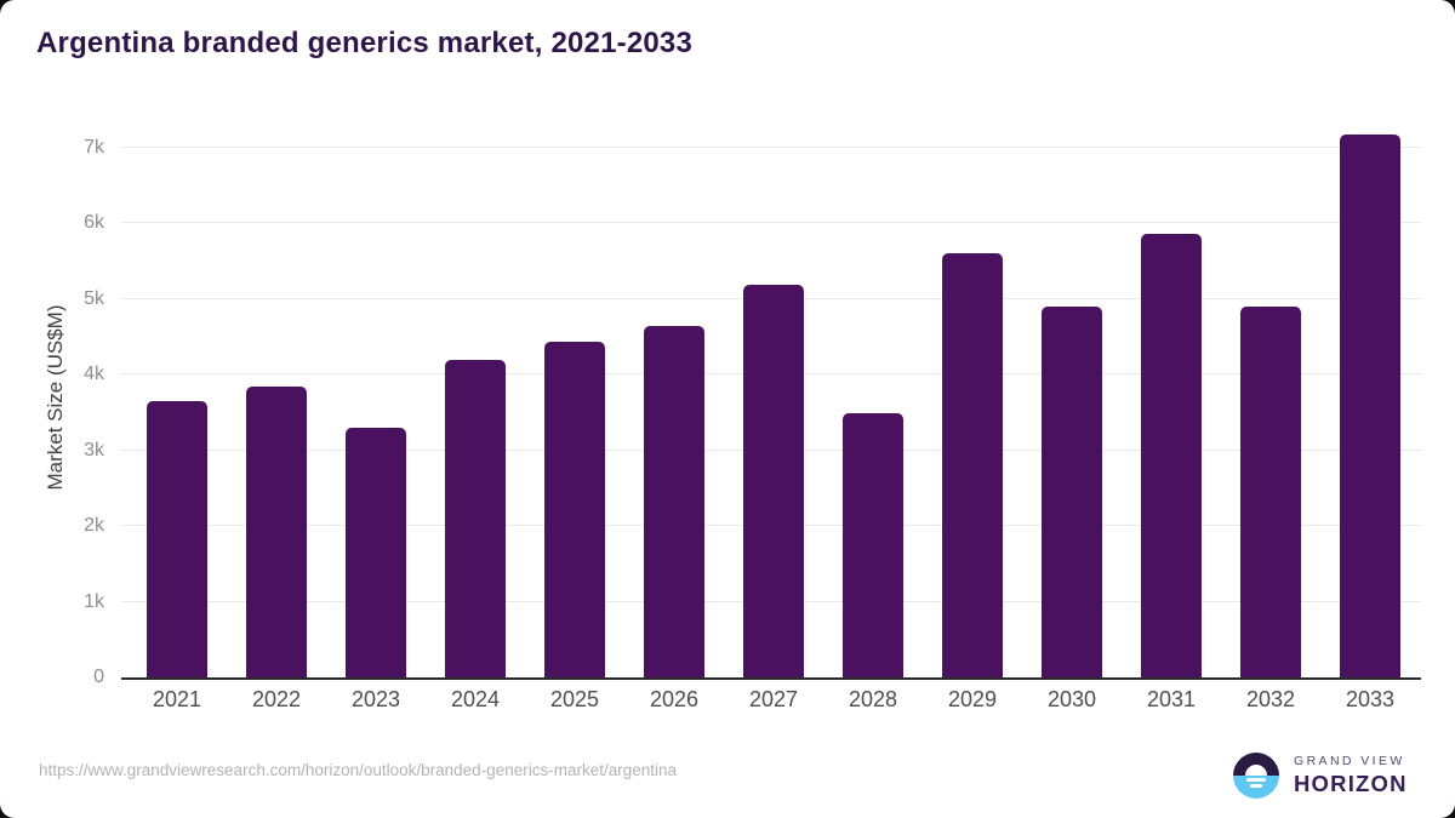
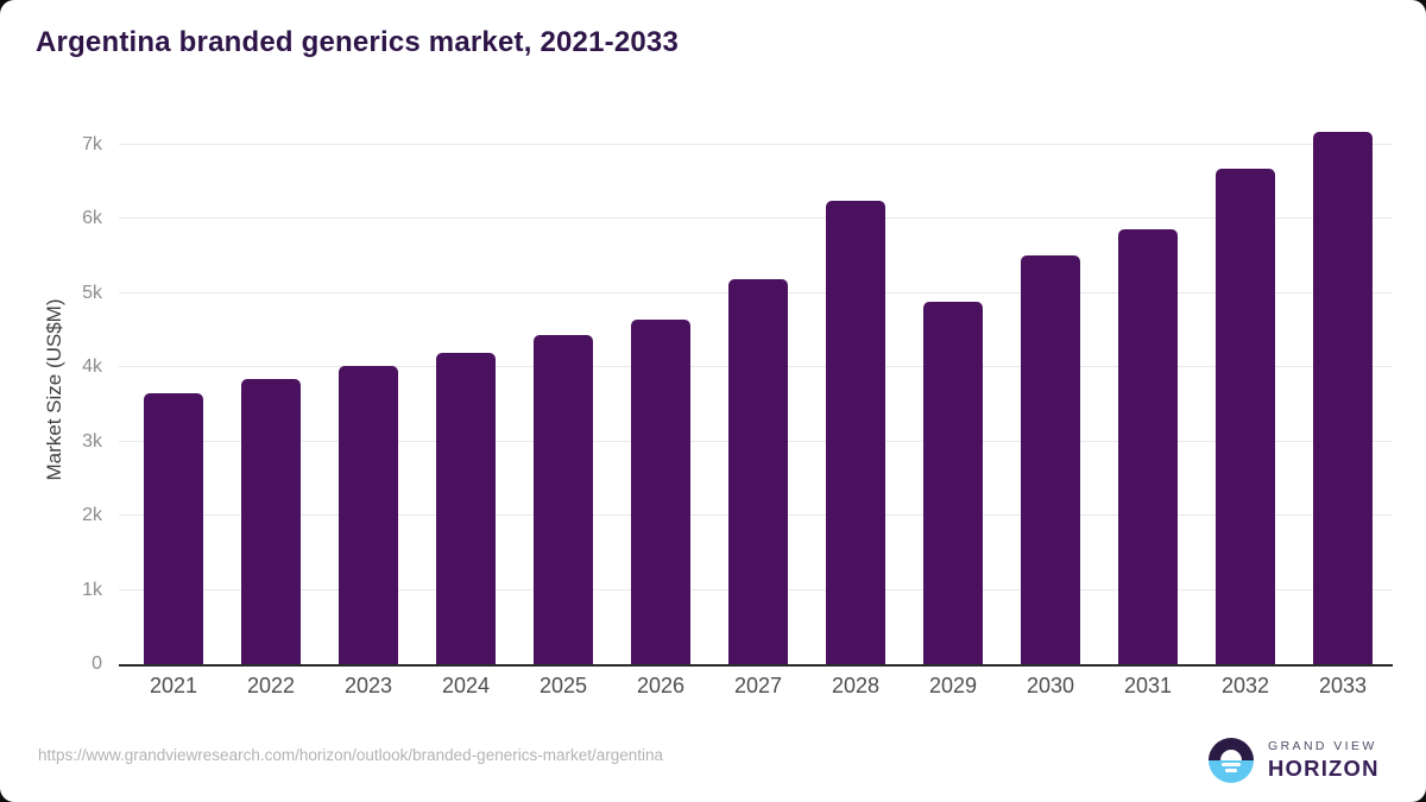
2023: 3.3k -> 4.0k
2028: 3.5k -> 6.2k
2029: 5.6k -> 4.9k
2030: 4.9k -> 5.5k
2032: 4.9k -> 6.7k
